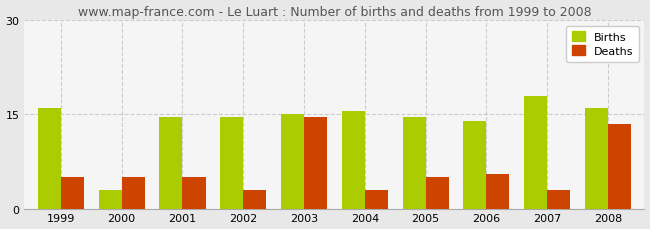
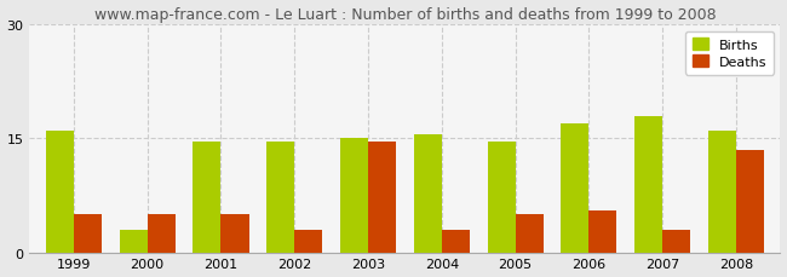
Births/2006: 14.0 -> 17.0
